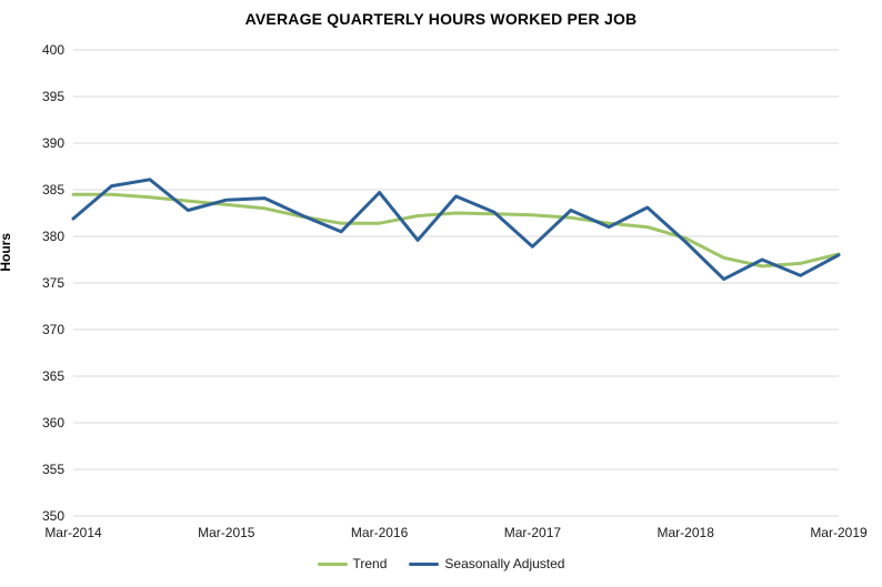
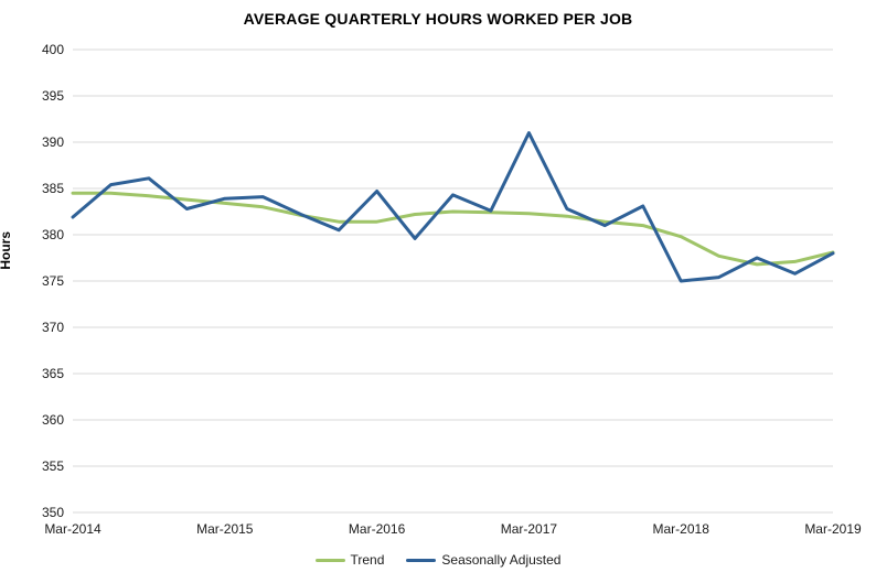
Seasonally Adjusted/Mar-2017: 379 -> 391
Seasonally Adjusted/Mar-2018: 379 -> 375
